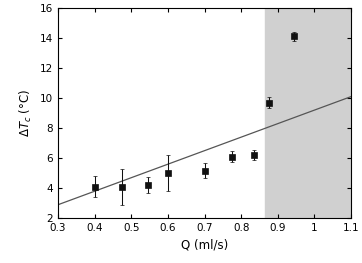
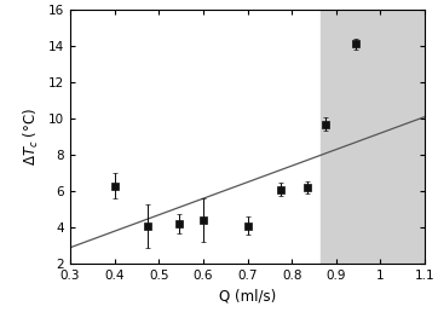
0.4: 4.1 -> 6.3
0.6: 5.0 -> 4.4
0.7: 5.2 -> 4.1
